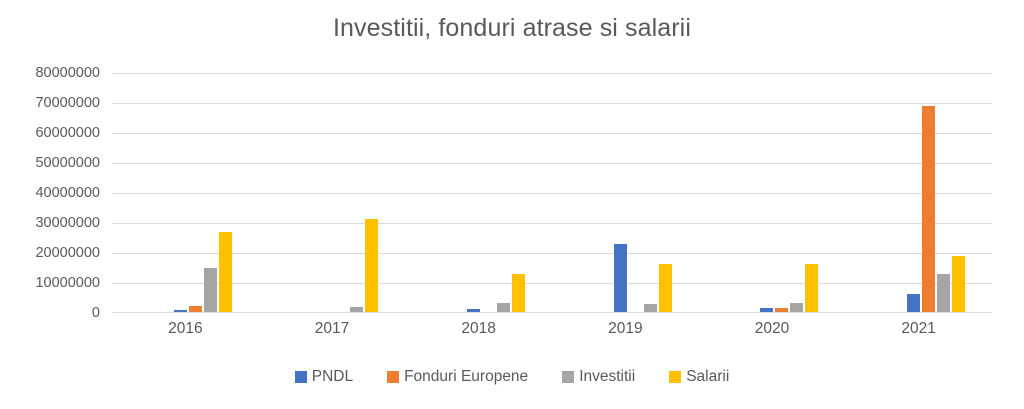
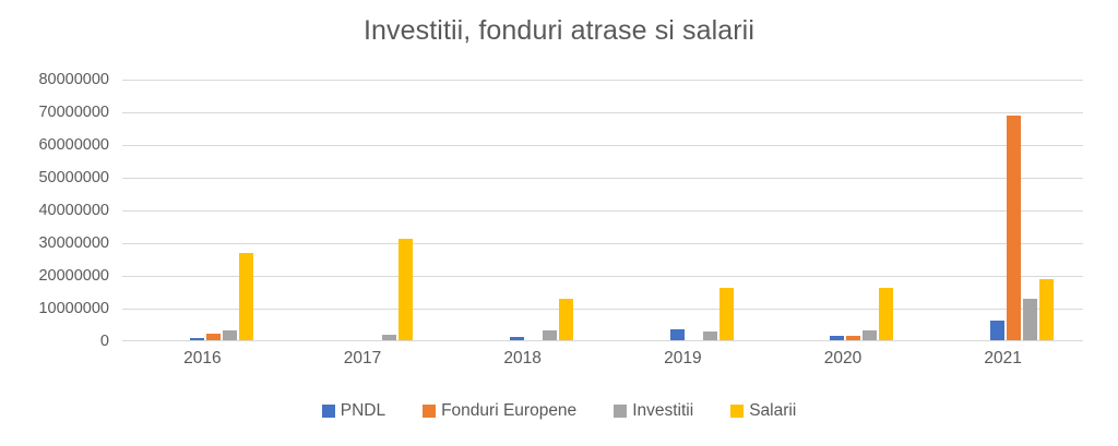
Investitii/2016: 15000000 -> 3000000
PNDL/2019: 23000000 -> 4000000
